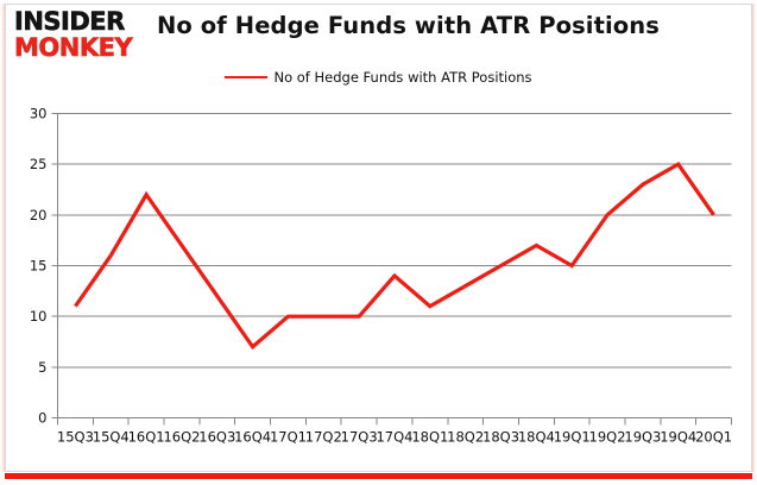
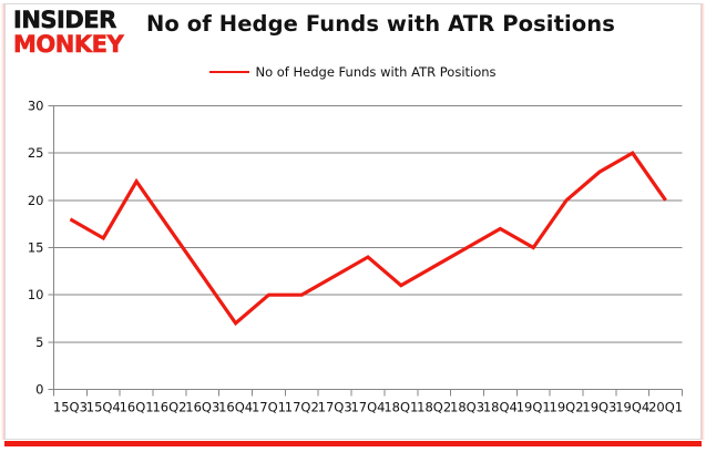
15Q3: 11 -> 18
17Q3: 10 -> 12
